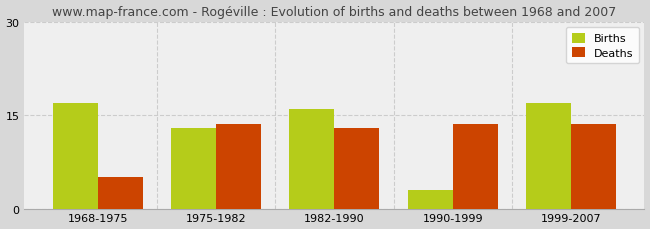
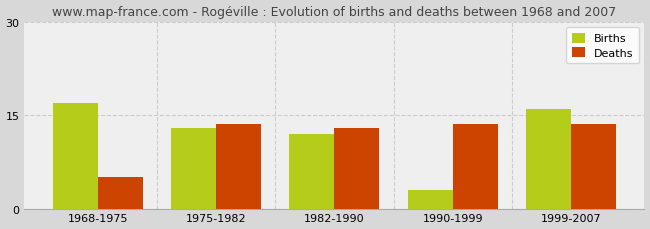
Births/1982-1990: 16 -> 12
Births/1999-2007: 17 -> 16
